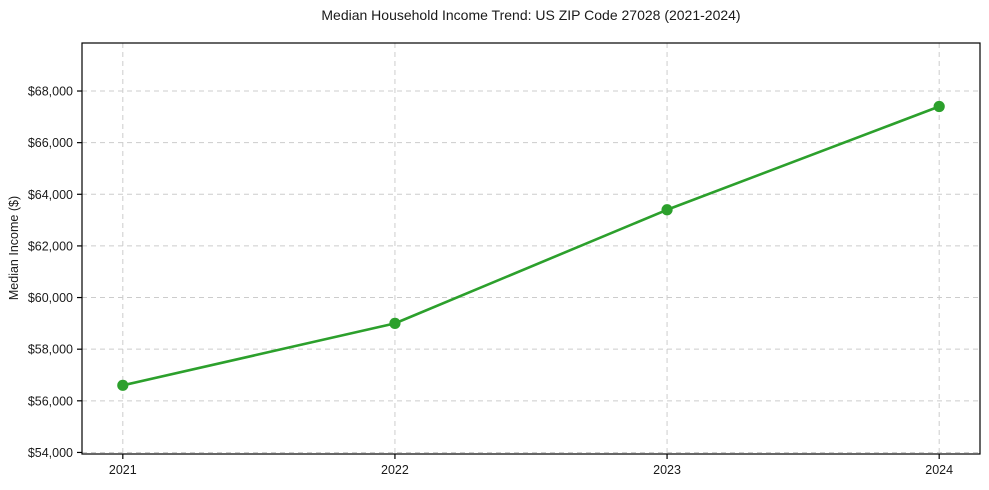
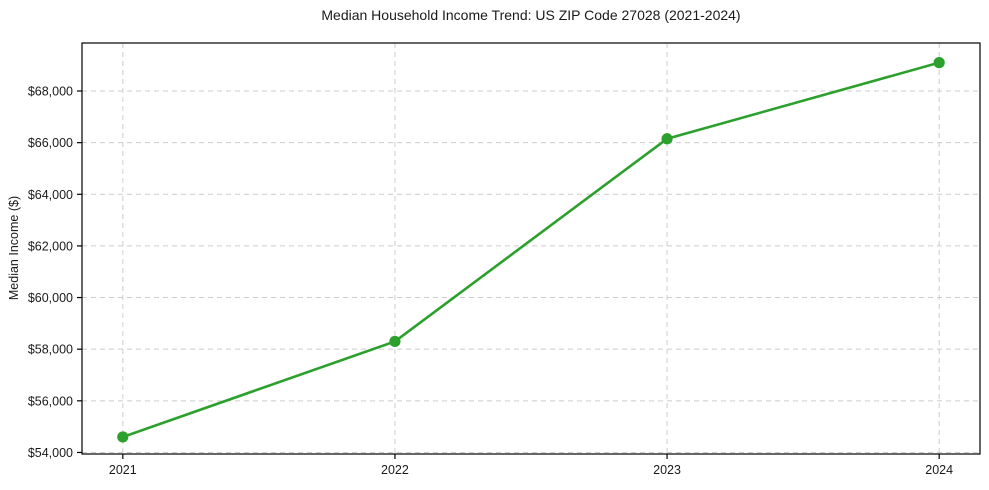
2021: $56600 -> $54600
2022: $59000 -> $58300
2023: $63400 -> $66200
2024: $67400 -> $69100
